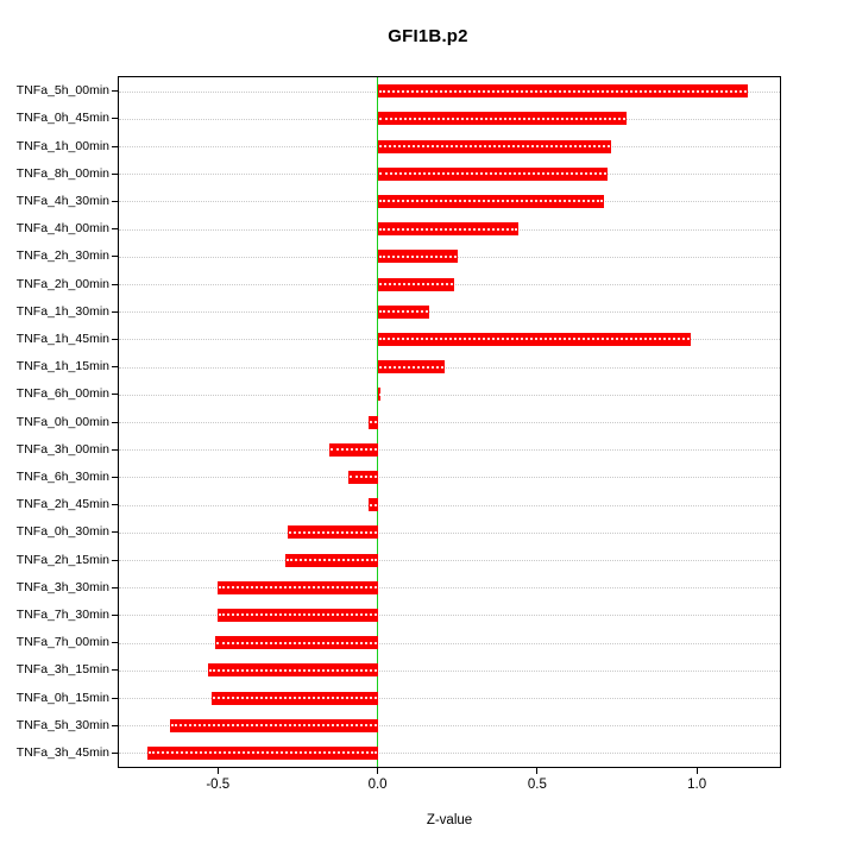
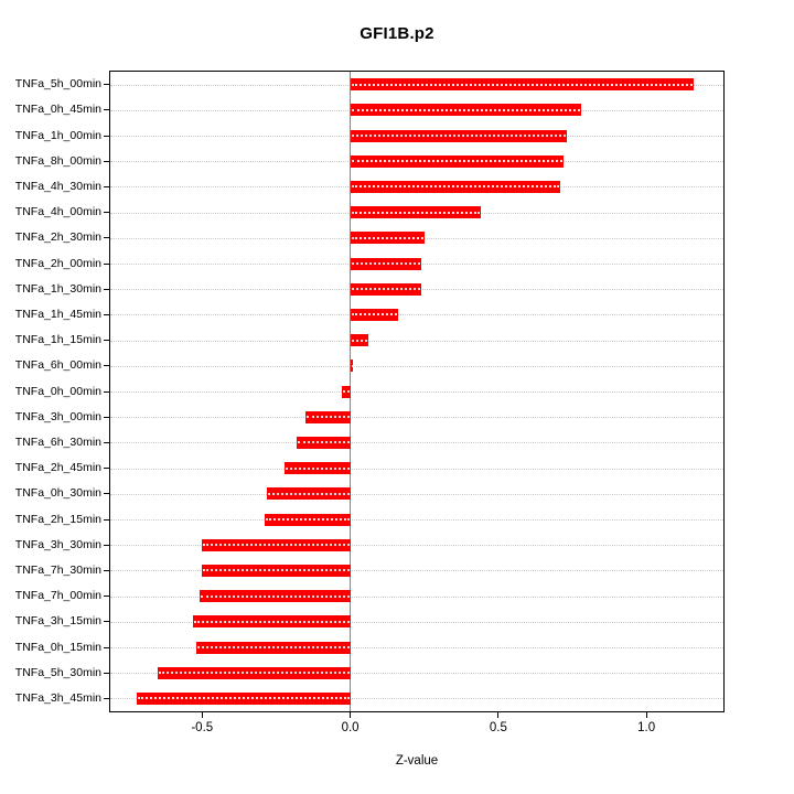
TNFa_1h_30min: 0.16 -> 0.24
TNFa_1h_45min: 0.98 -> 0.16
TNFa_1h_15min: 0.21 -> 0.06
TNFa_6h_30min: -0.09 -> -0.18
TNFa_2h_45min: -0.03 -> -0.22
